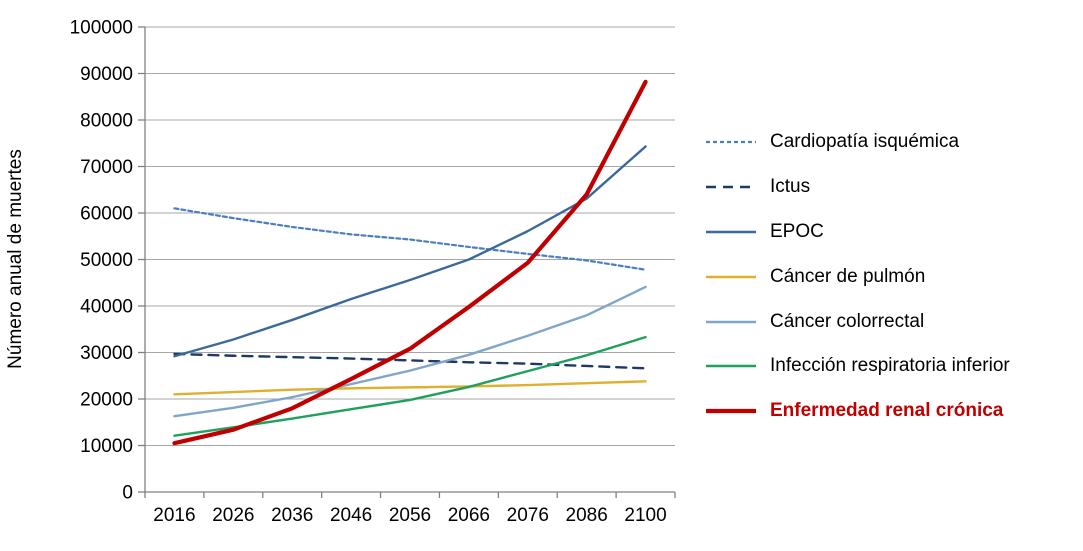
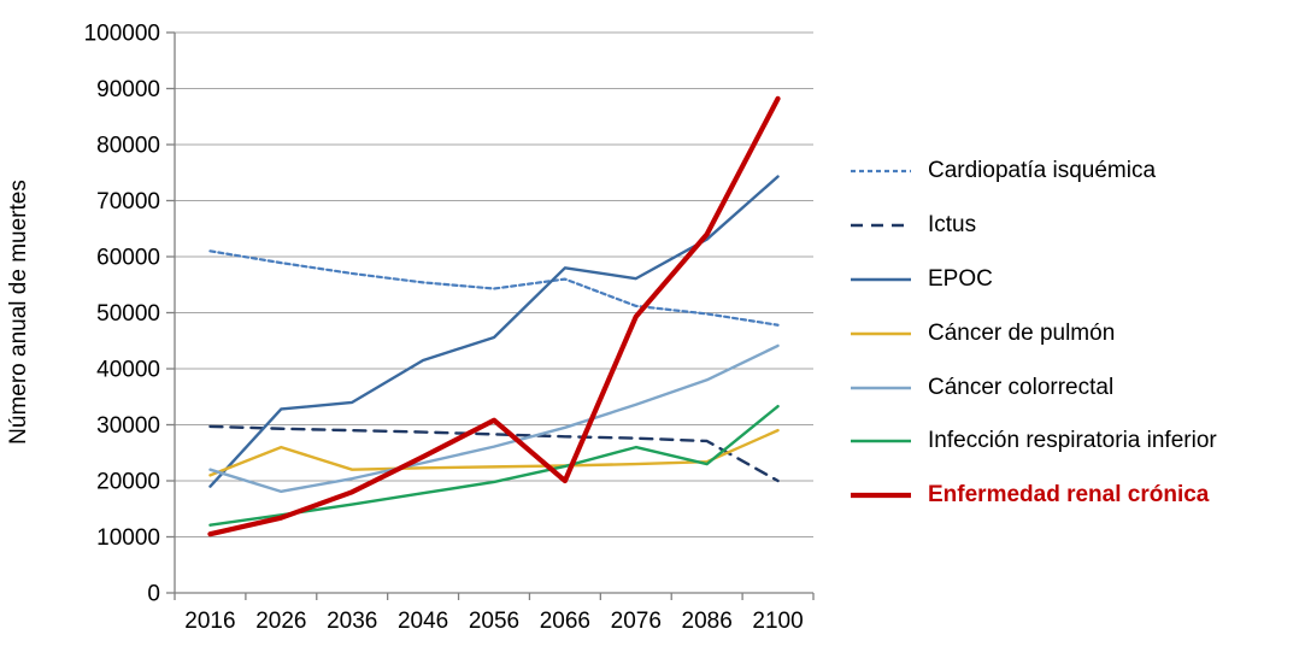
EPOC/2016: 29000 -> 19000
Cáncer colorrectal/2016: 16000 -> 22000
Cáncer de pulmón/2026: 22000 -> 26000
EPOC/2036: 37000 -> 34000
Cardiopatía isquémica/2066: 53000 -> 56000
EPOC/2066: 50000 -> 58000
Enfermedad renal crónica/2066: 40000 -> 20000
Infección respiratoria inferior/2086: 29000 -> 23000
Ictus/2100: 27000 -> 20000
Cáncer de pulmón/2100: 24000 -> 29000
